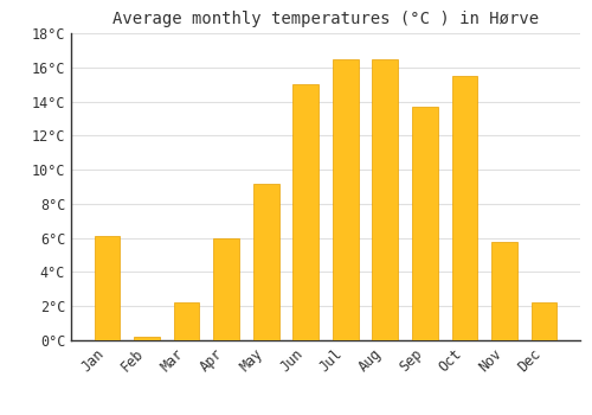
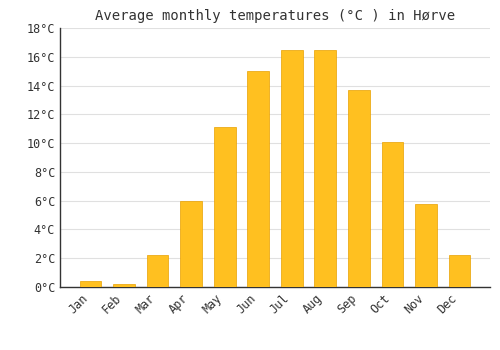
Jan: 6.1°C -> 0.4°C
May: 9.2°C -> 11.1°C
Oct: 15.5°C -> 10.1°C
